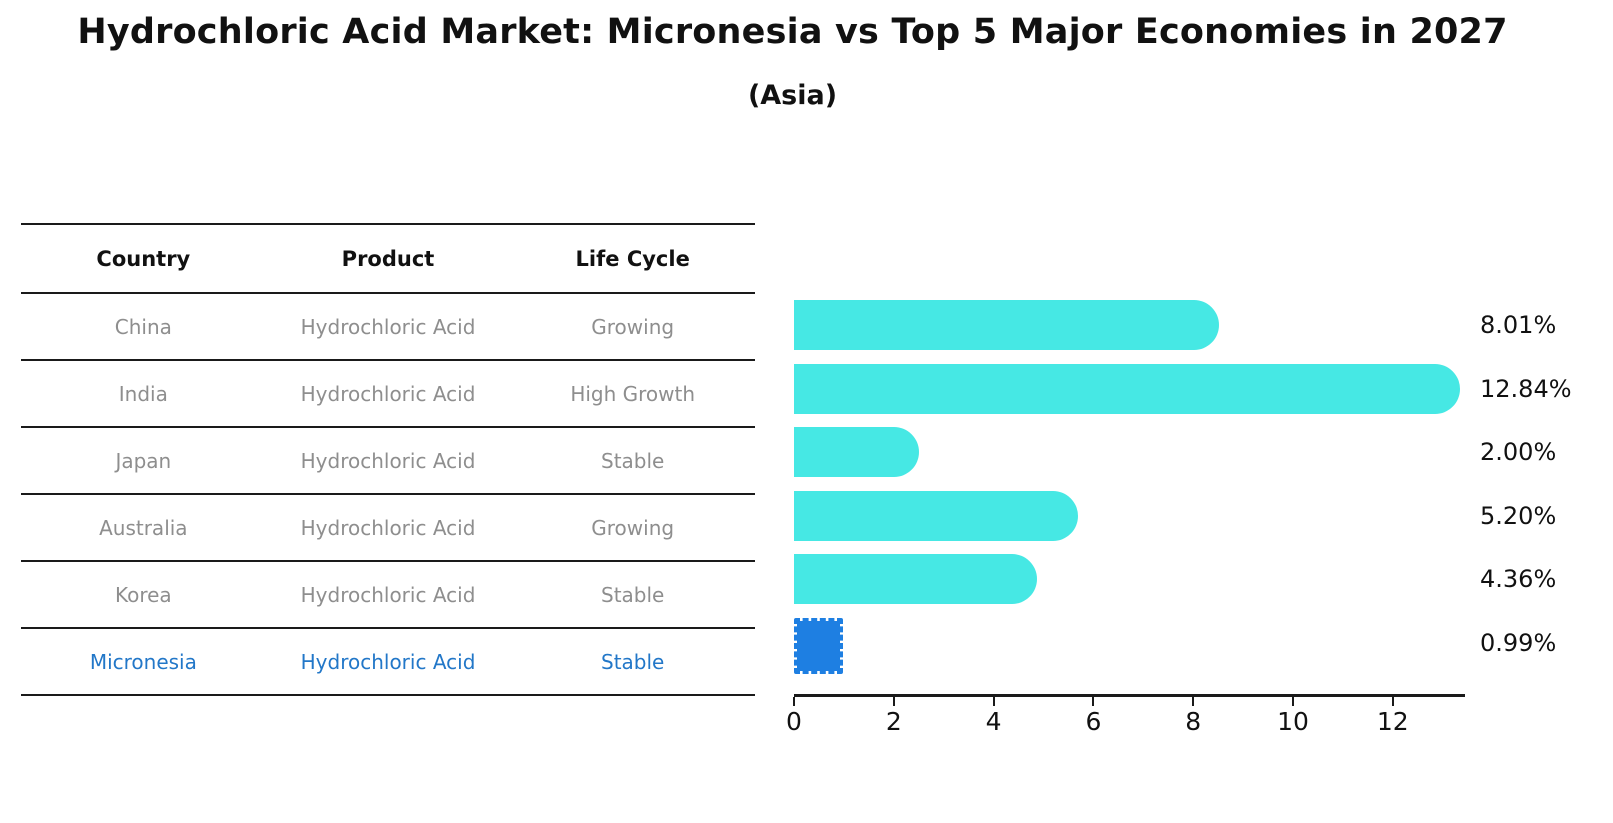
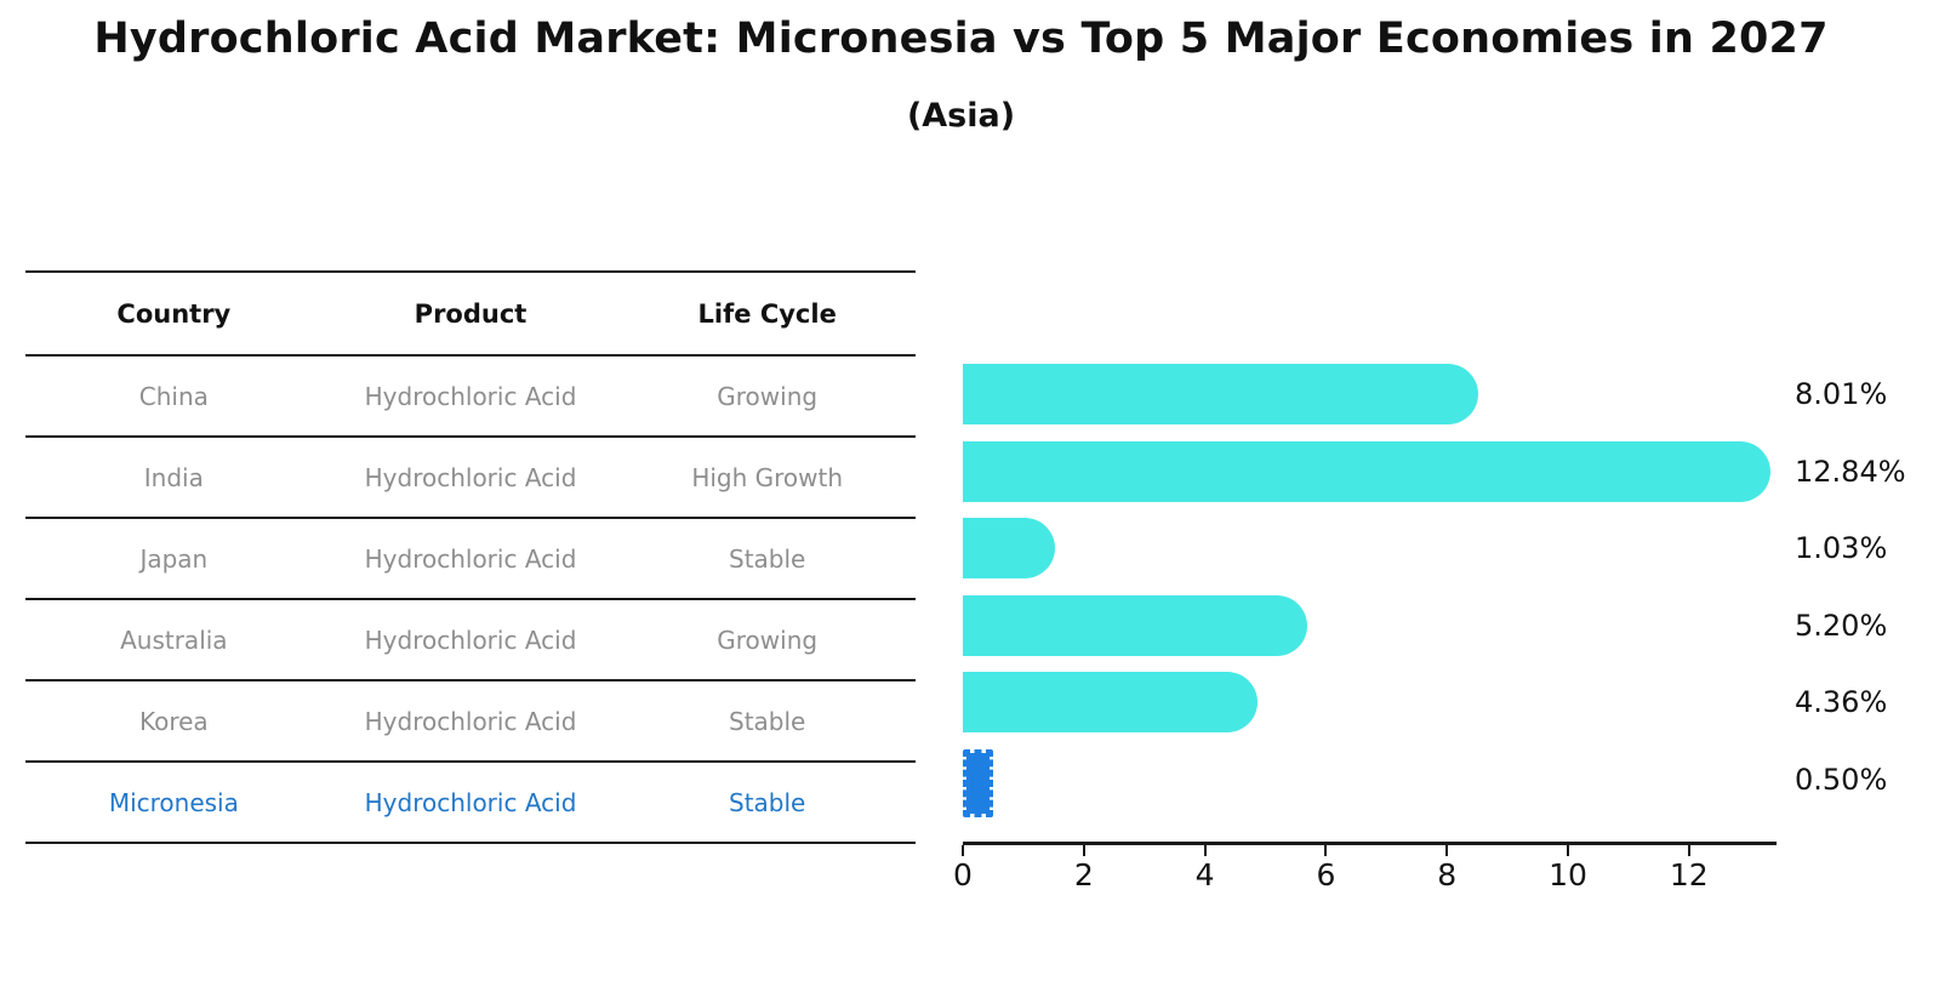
Japan: 2.00% -> 1.03%
Micronesia: 0.99% -> 0.50%
